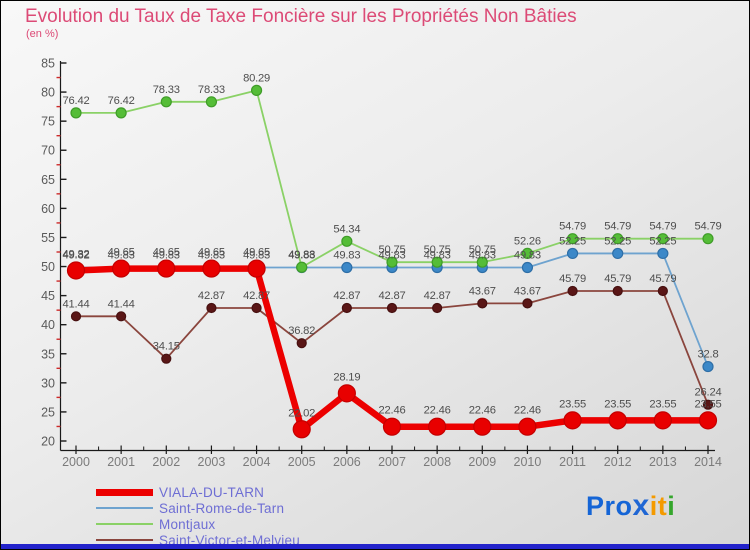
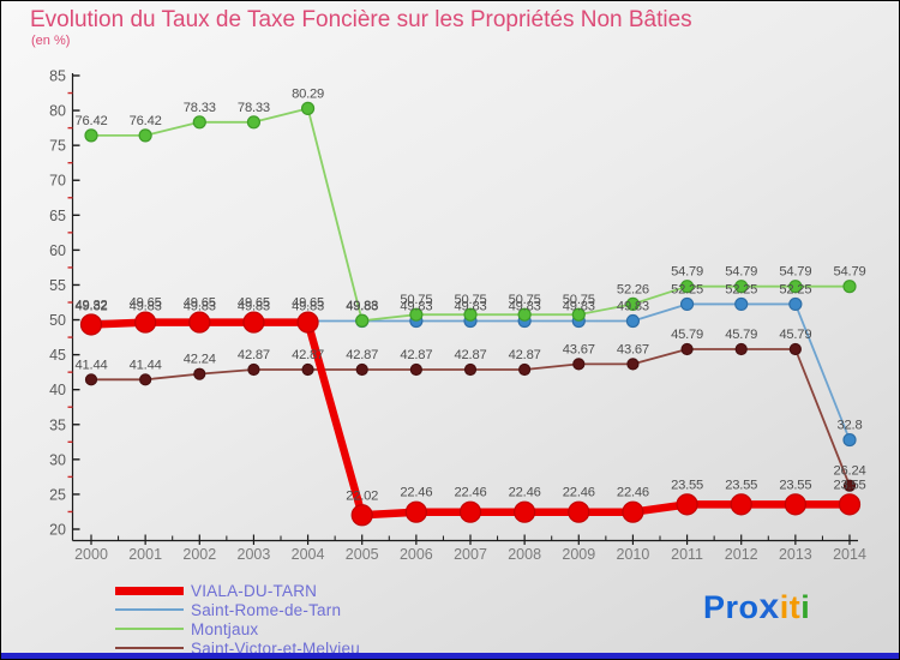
Saint-Victor-et-Melvieu/2002: 34.15 -> 42.24
Saint-Victor-et-Melvieu/2005: 36.82 -> 42.87
VIALA-DU-TARN/2006: 28.19 -> 22.46
Montjaux/2006: 54.34 -> 50.75
